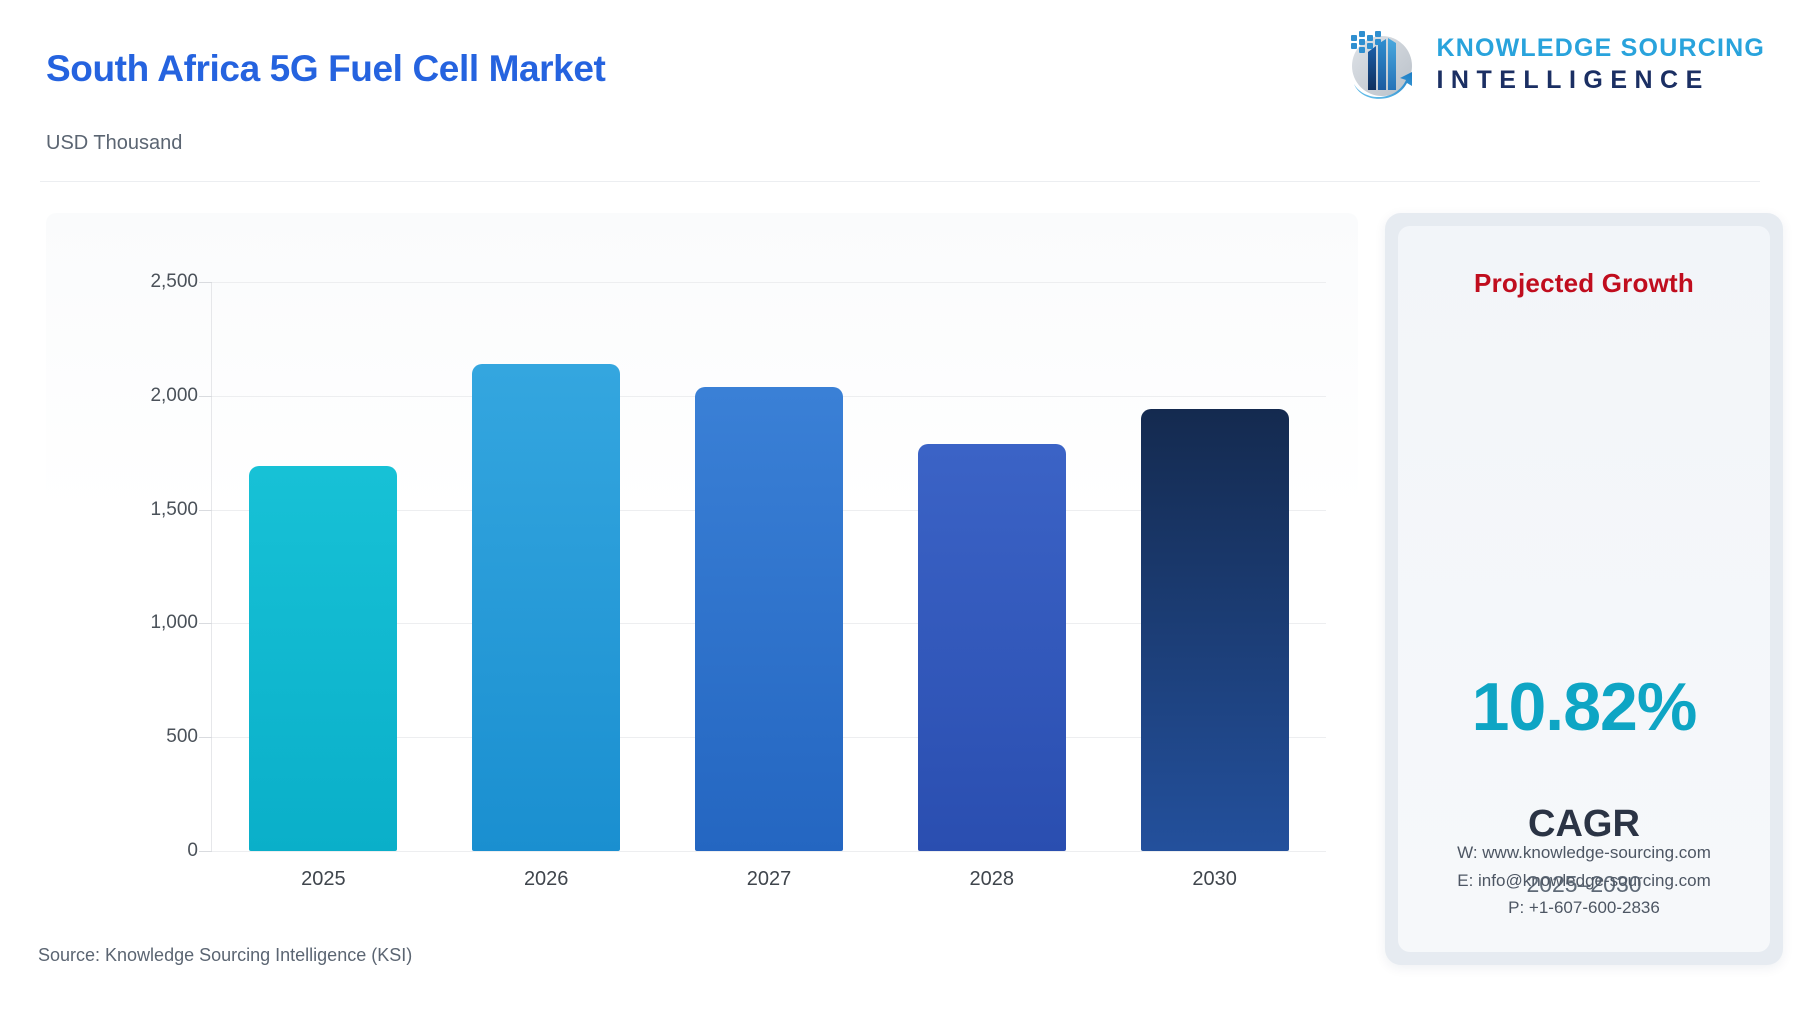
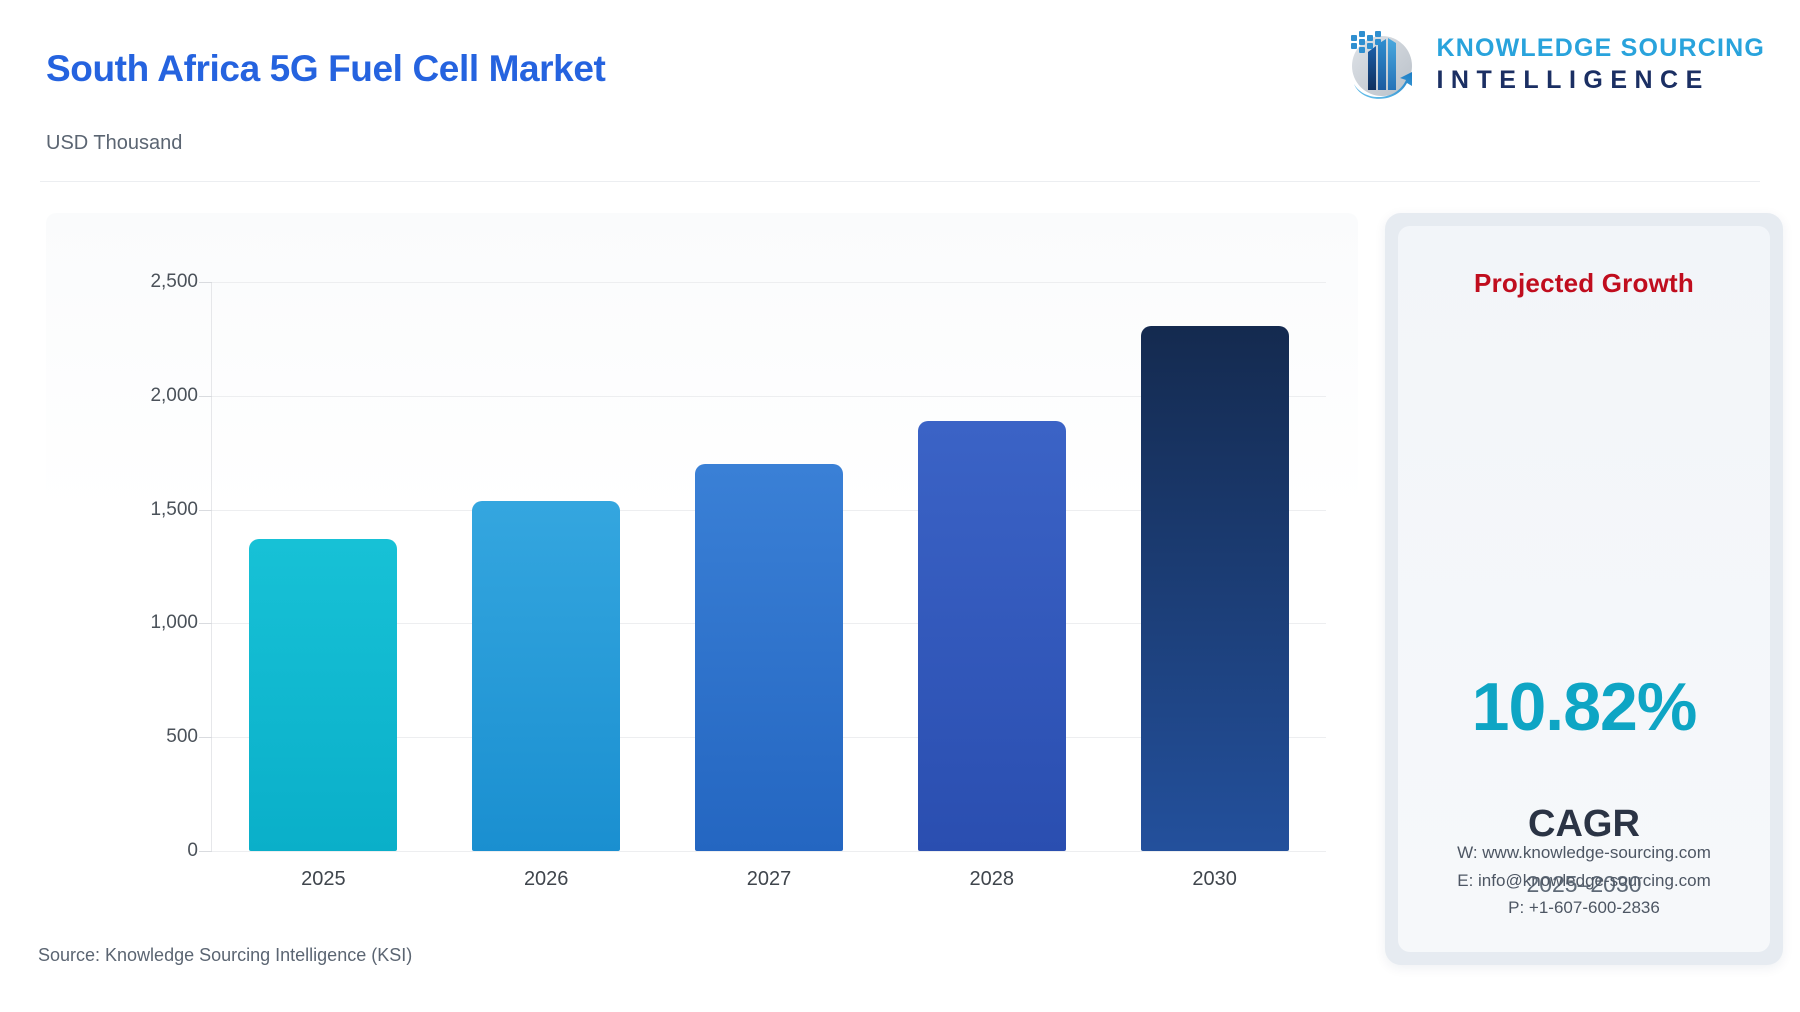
2025: 1690 -> 1370
2026: 2140 -> 1540
2027: 2040 -> 1700
2028: 1790 -> 1890
2030: 1940 -> 2300
